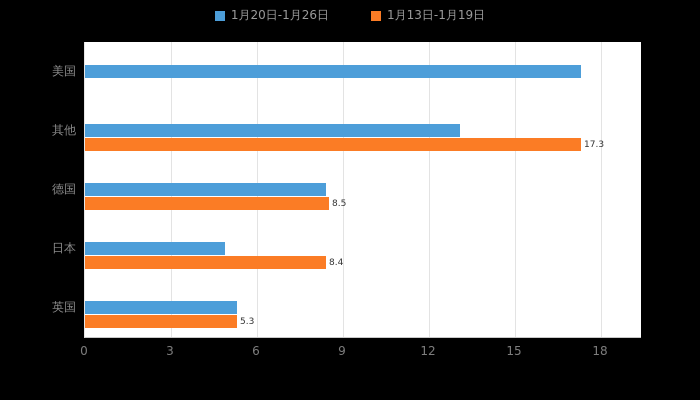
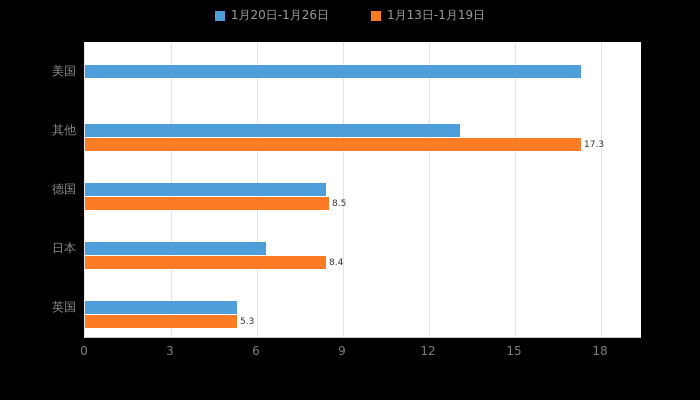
1月20日-1月26日/日本: 4.9 -> 6.3
